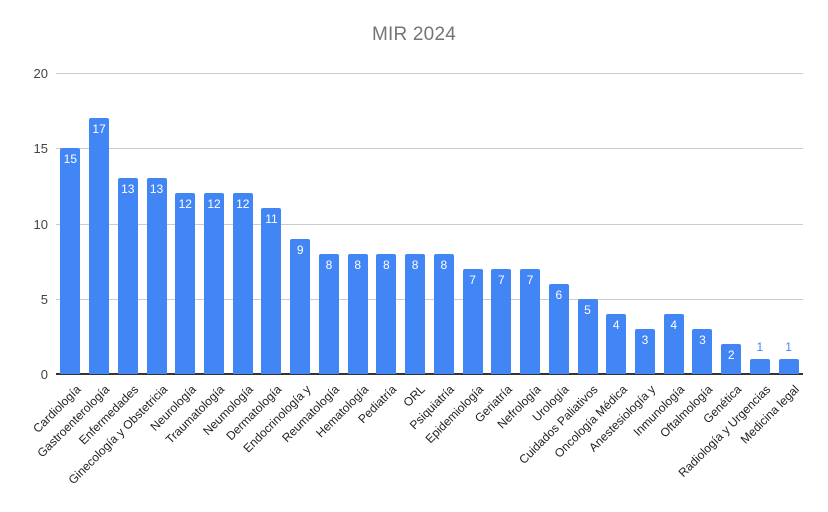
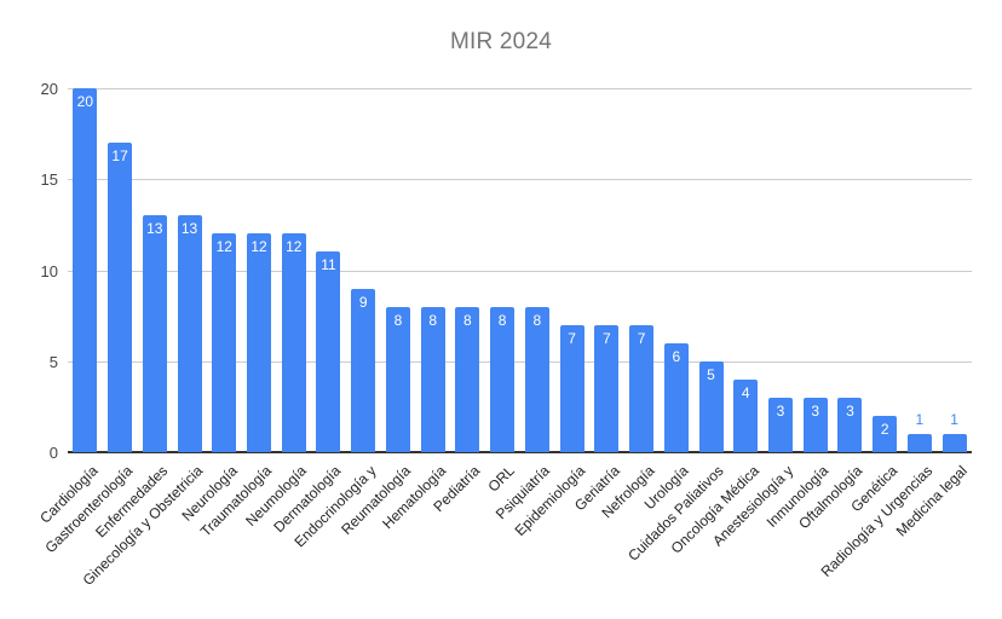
Cardiología: 15 -> 20
Inmunología: 4 -> 3
